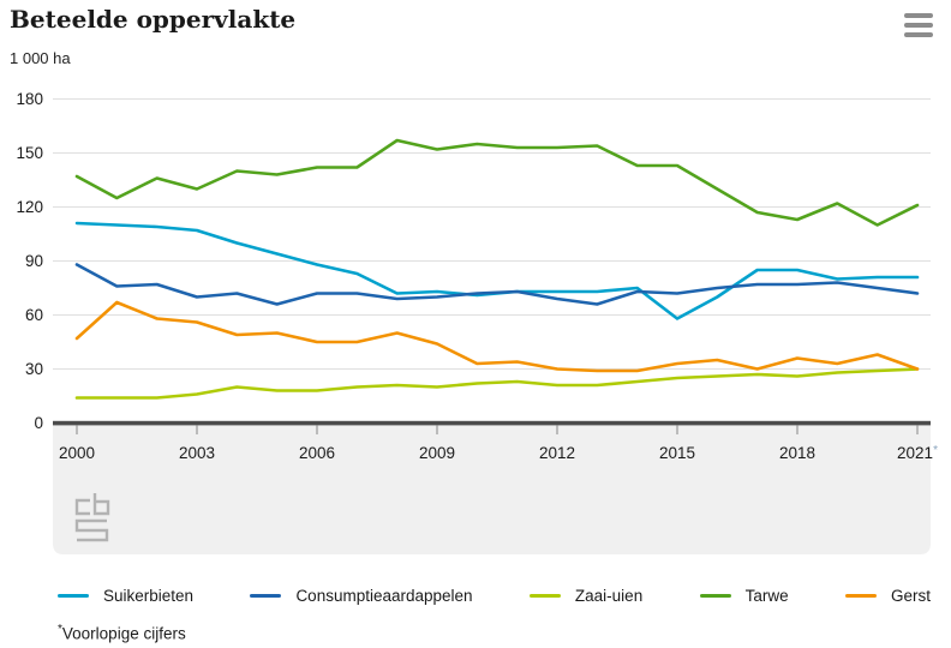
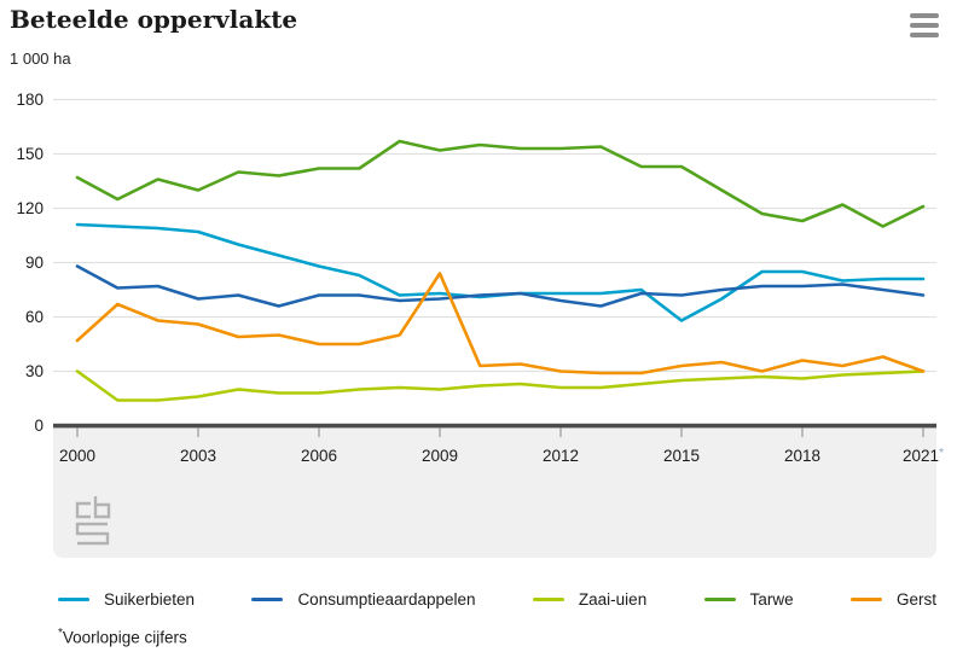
Zaai-uien/2000: 14 -> 30
Gerst/2009: 44 -> 84
